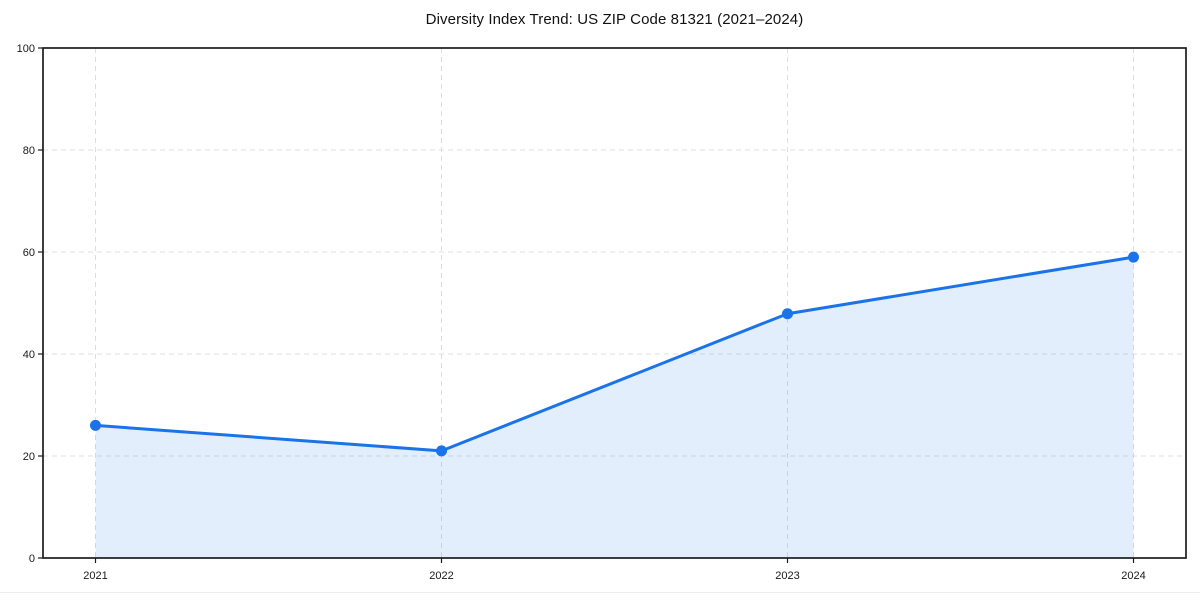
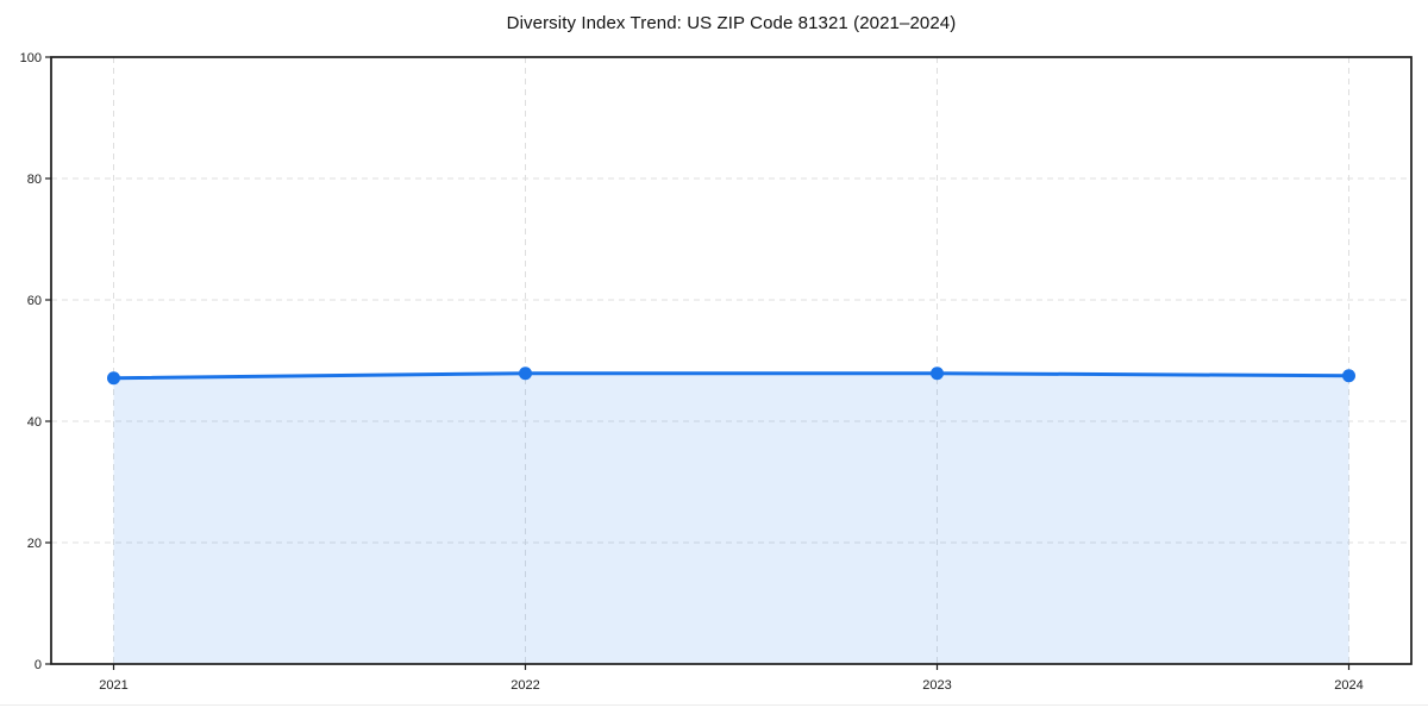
2021: 26 -> 47
2022: 21 -> 48
2024: 59 -> 48
